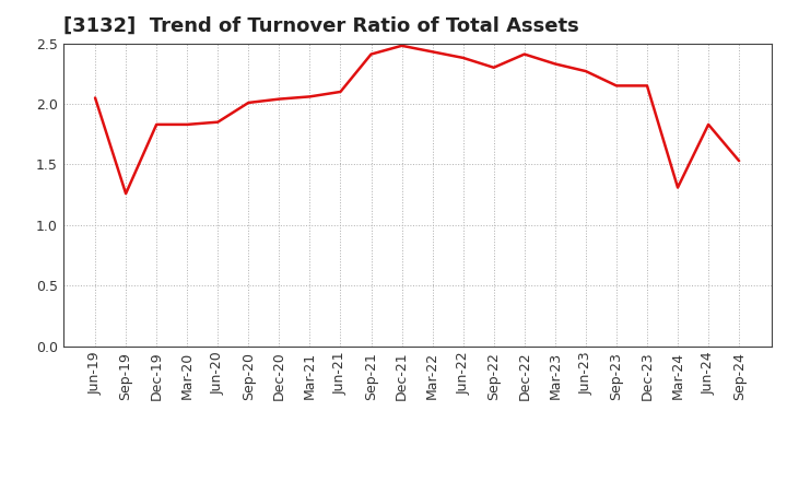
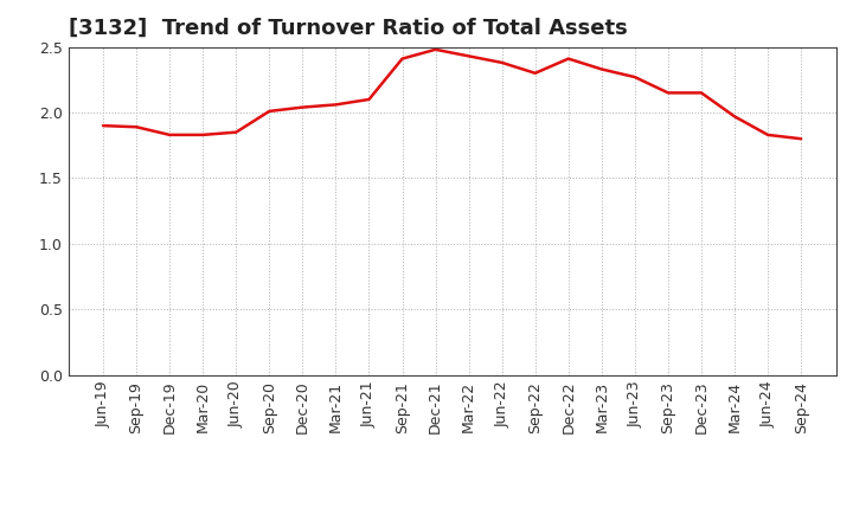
Jun-19: 2.05 -> 1.90
Sep-19: 1.26 -> 1.89
Mar-24: 1.31 -> 1.97
Sep-24: 1.53 -> 1.80
